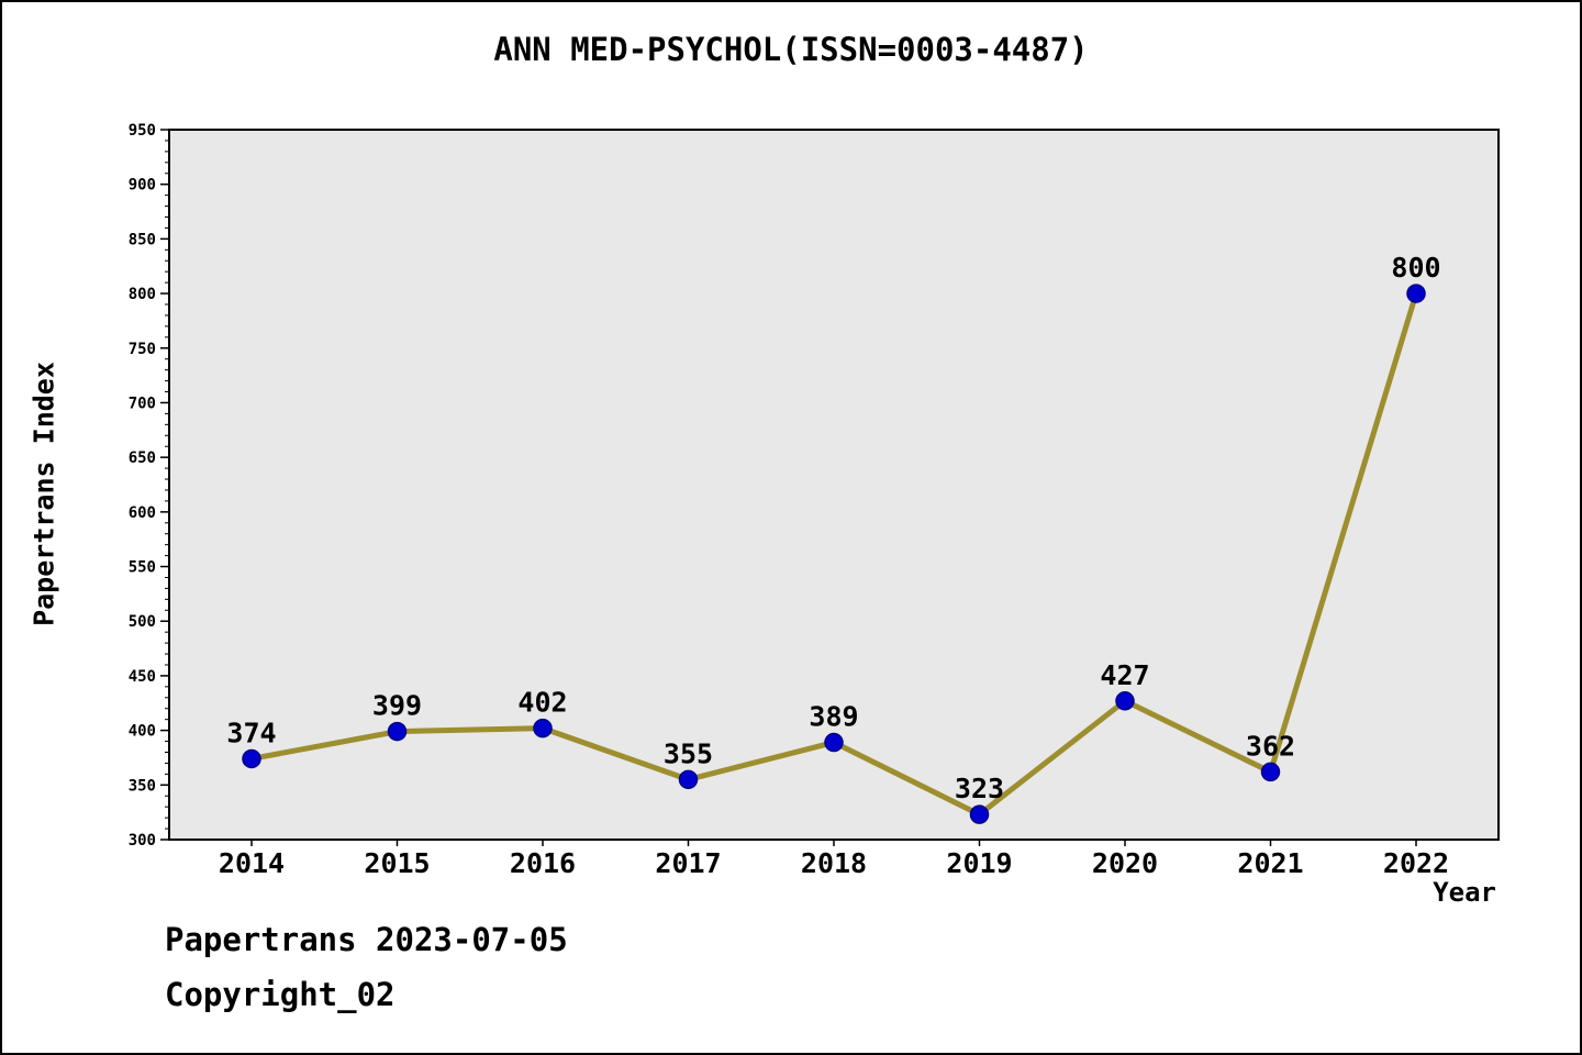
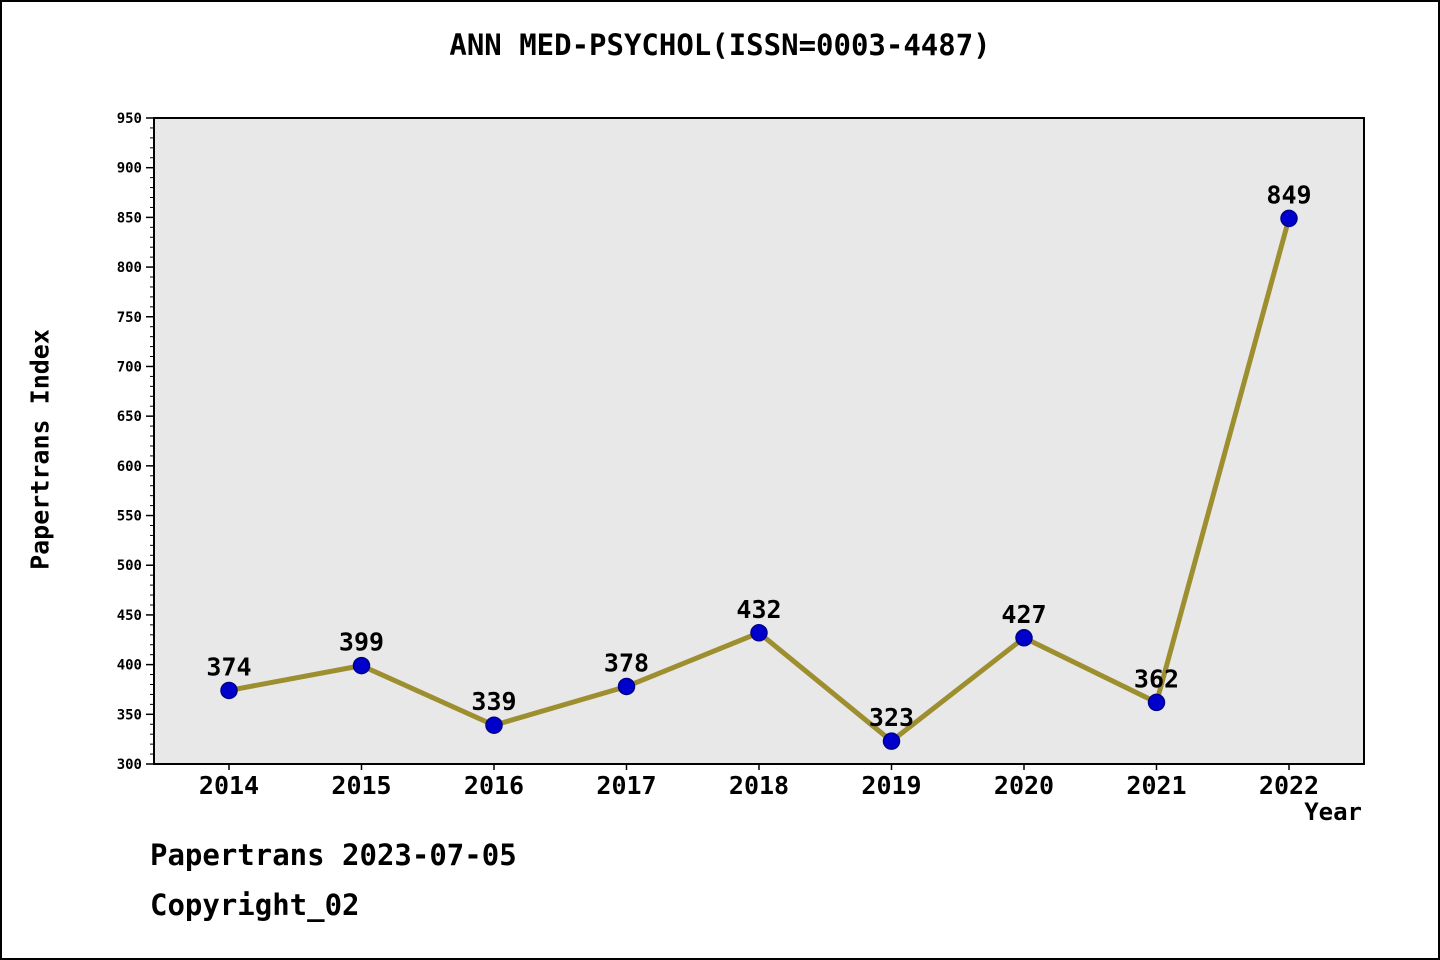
2016: 402 -> 339
2017: 355 -> 378
2018: 389 -> 432
2022: 800 -> 849
